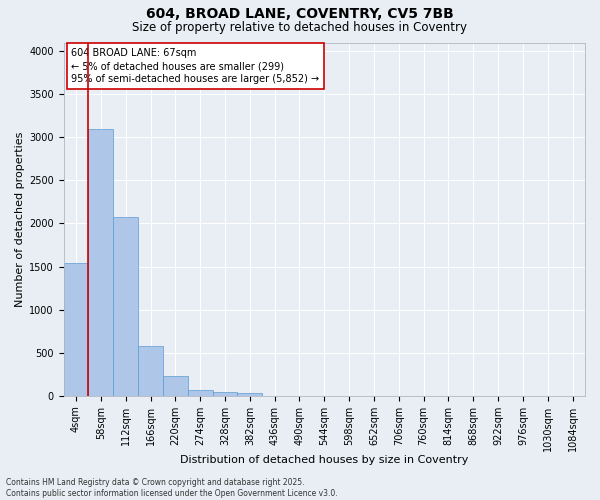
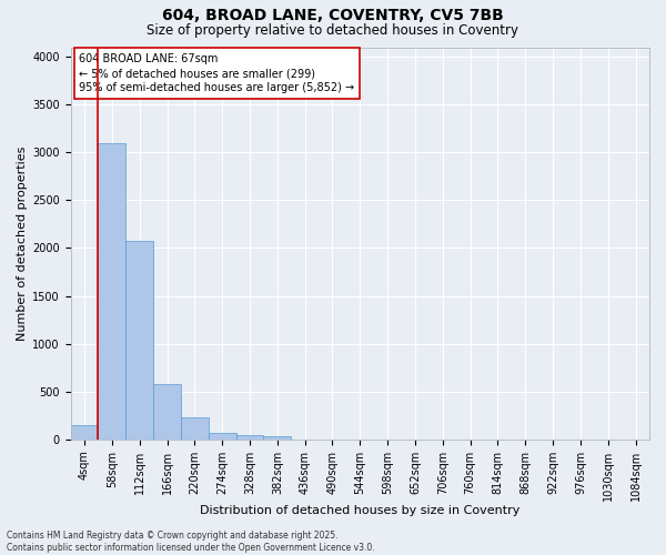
4sqm: 1540 -> 150
